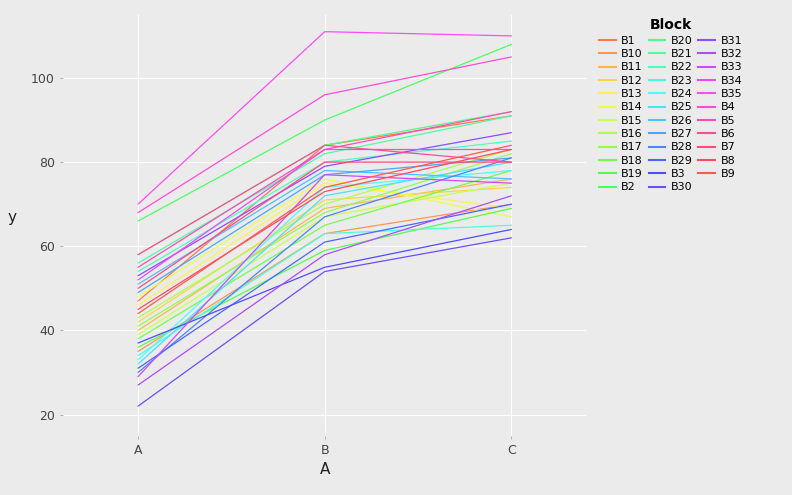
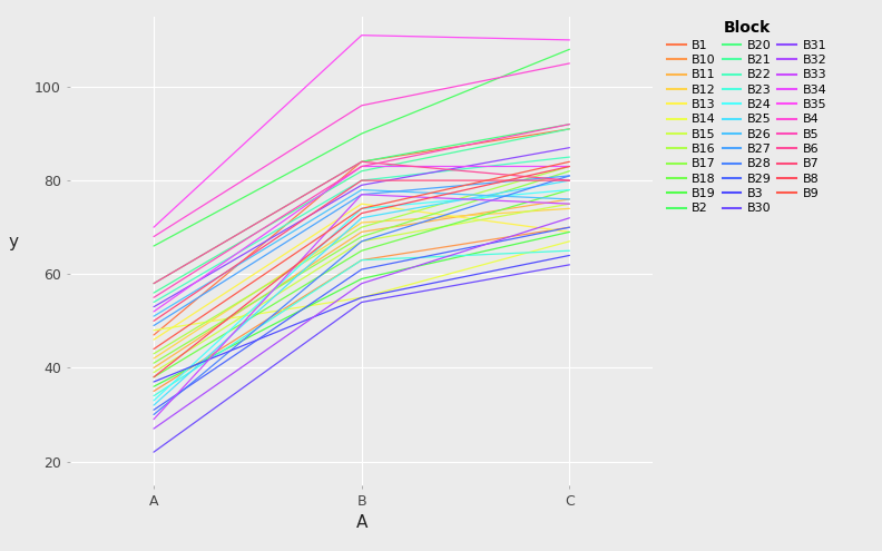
B8/A: 45 -> 38
B14/B: 76 -> 55
